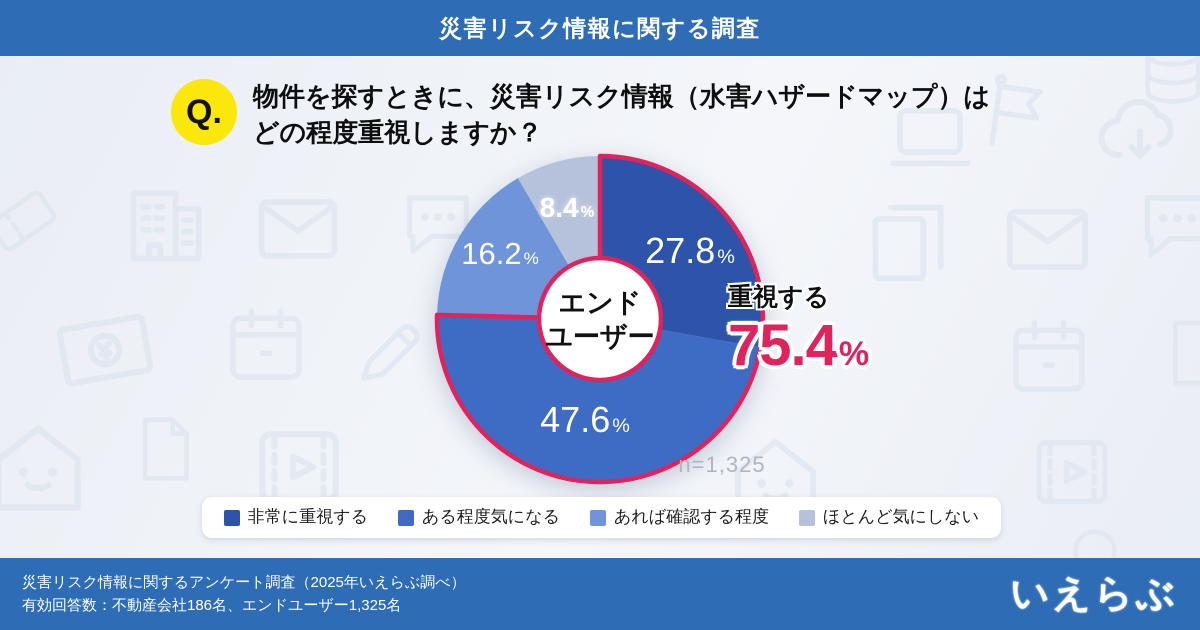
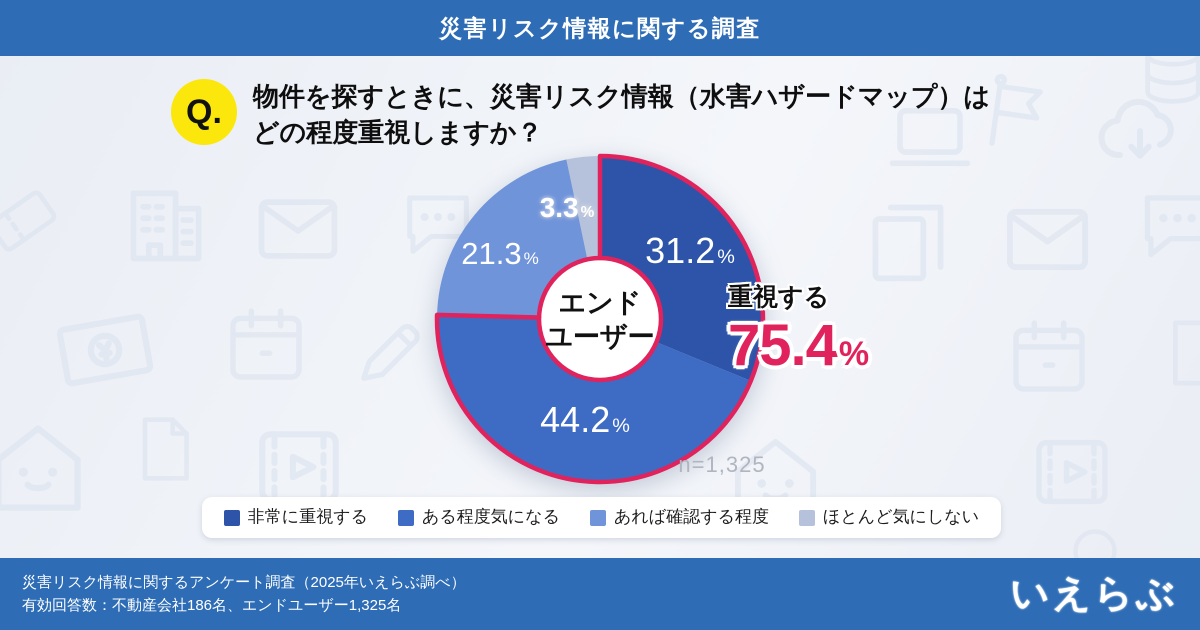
非常に重視する: 27.8 -> 31.2
ある程度気になる: 47.6 -> 44.2
あれば確認する程度: 16.2 -> 21.3
ほとんど気にしない: 8.4 -> 3.3
